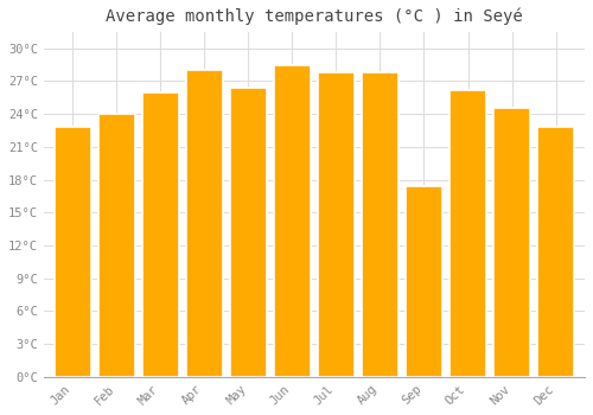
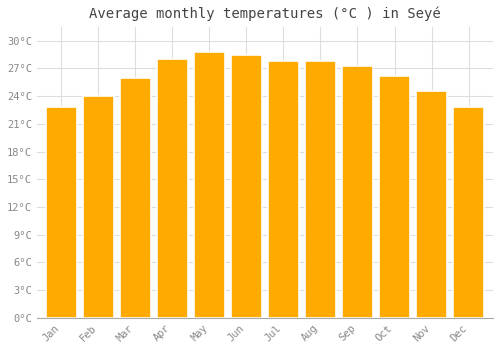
May: 26.4°C -> 28.8°C
Sep: 17.4°C -> 27.3°C
